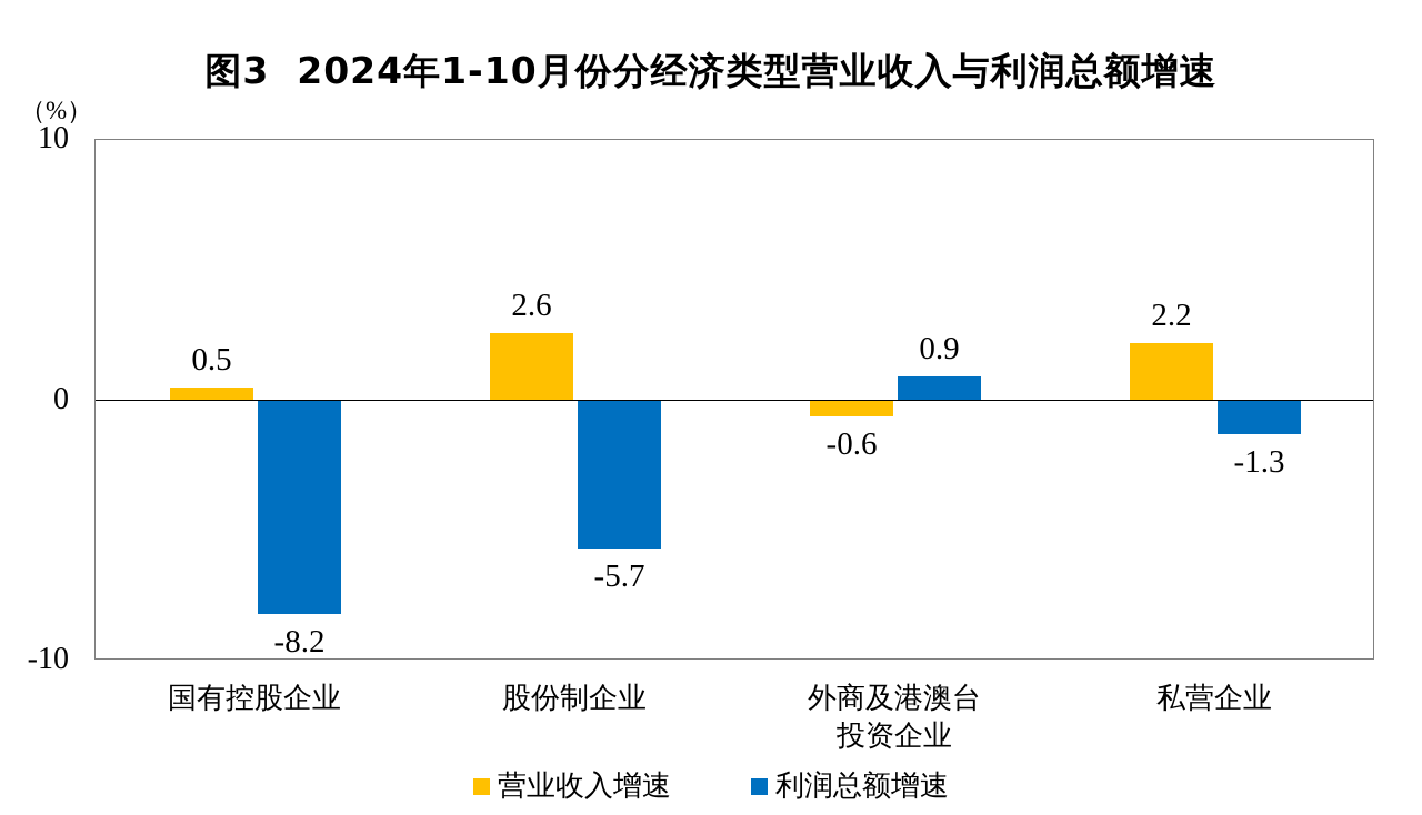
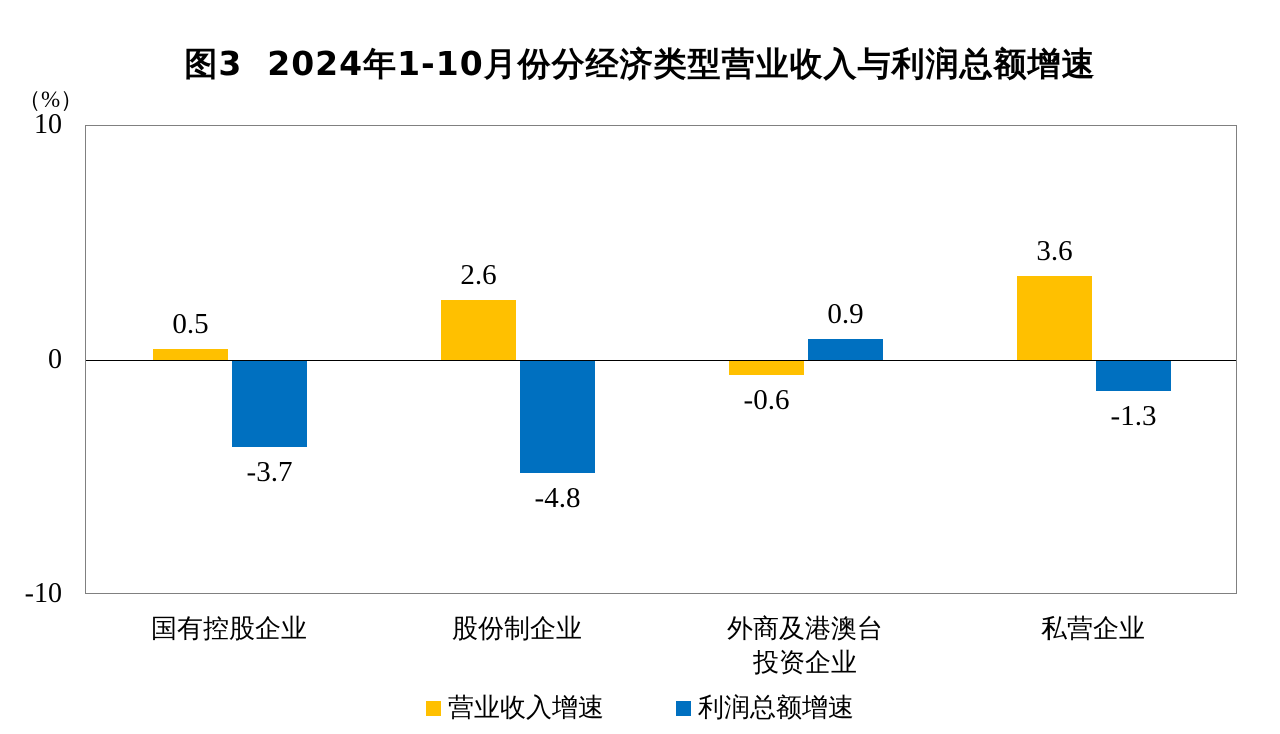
利润总额增速/国有控股企业: -8.2 -> -3.7
利润总额增速/股份制企业: -5.7 -> -4.8
营业收入增速/私营企业: 2.2 -> 3.6
